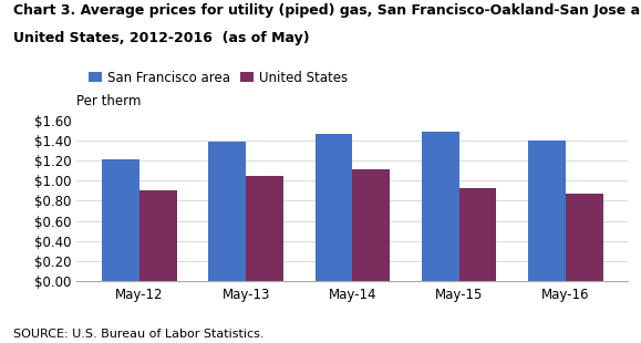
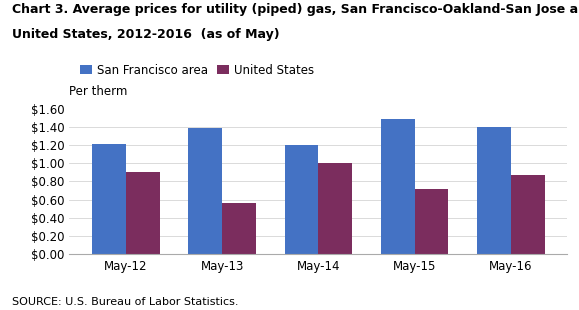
United States/May-13: $1.04 -> $0.56
San Francisco area/May-14: $1.46 -> $1.20
United States/May-14: $1.11 -> $1.00
United States/May-15: $0.93 -> $0.72
